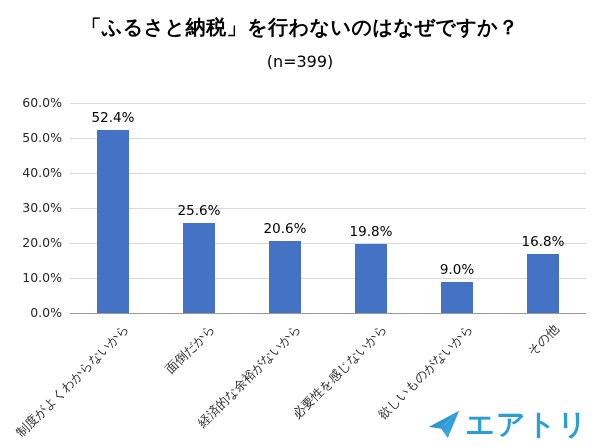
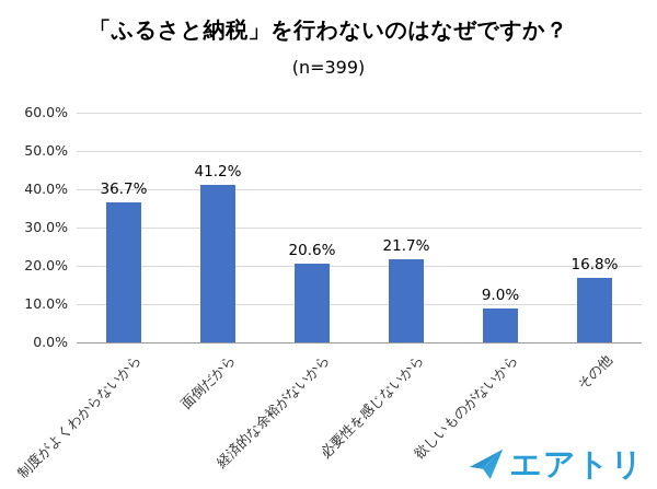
制度がよくわからないから: 52.4% -> 36.7%
面倒だから: 25.6% -> 41.2%
必要性を感じないから: 19.8% -> 21.7%
